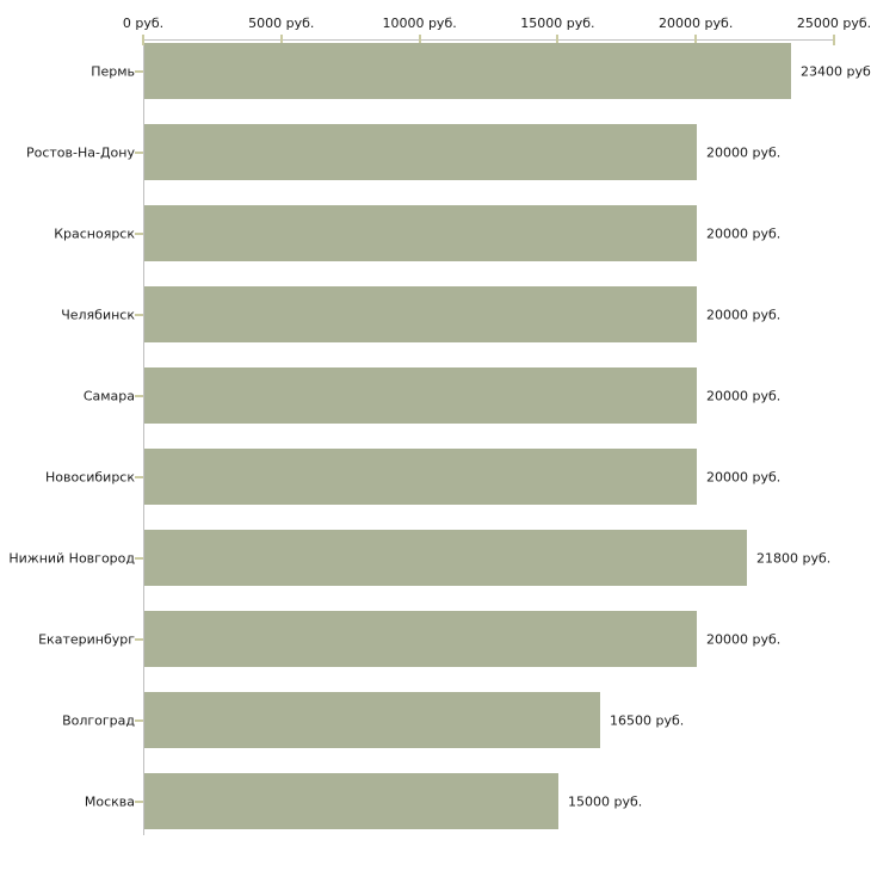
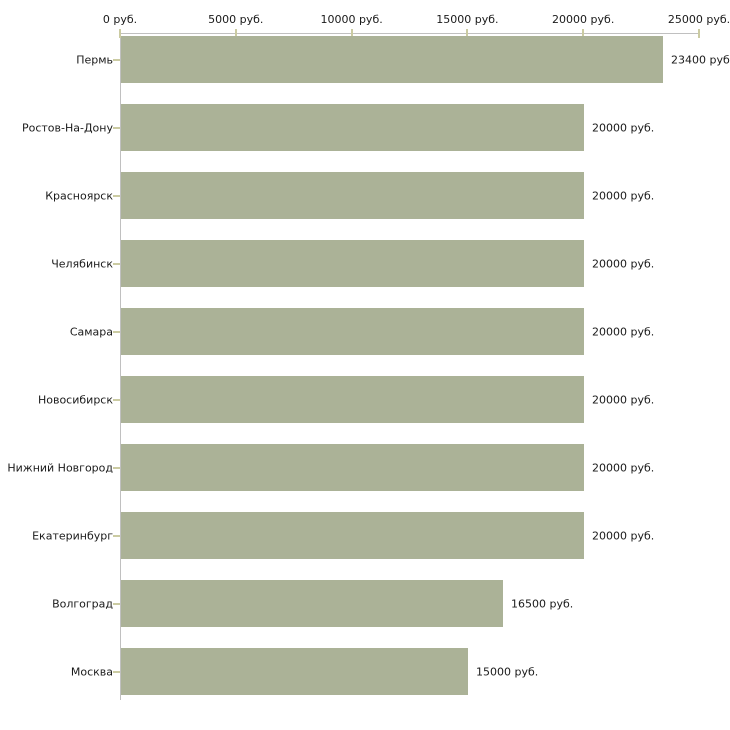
Нижний Новгород: 21800 -> 20000
